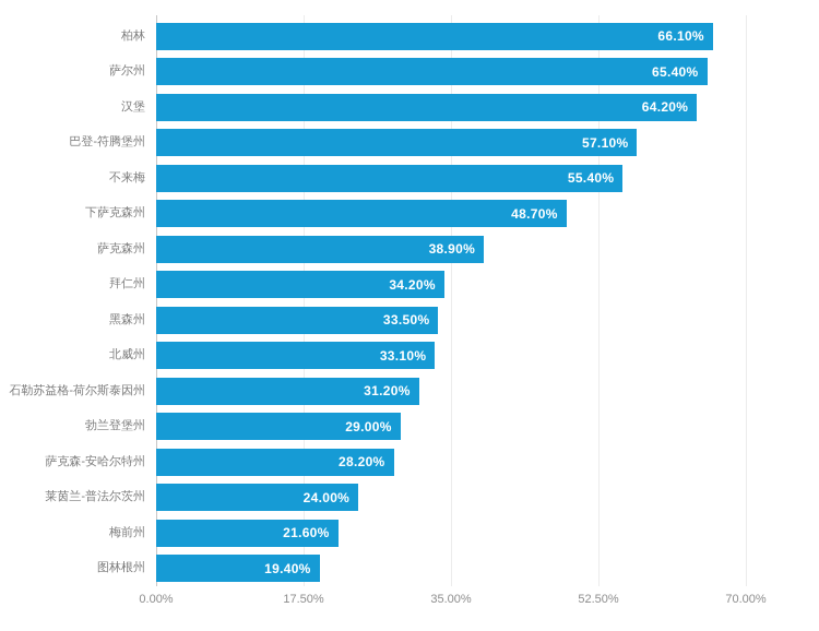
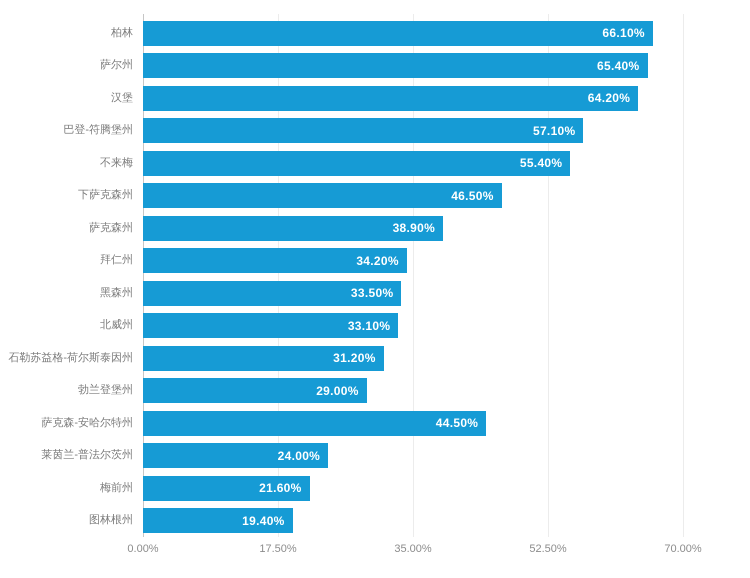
下萨克森州: 48.70% -> 46.50%
萨克森-安哈尔特州: 28.20% -> 44.50%
